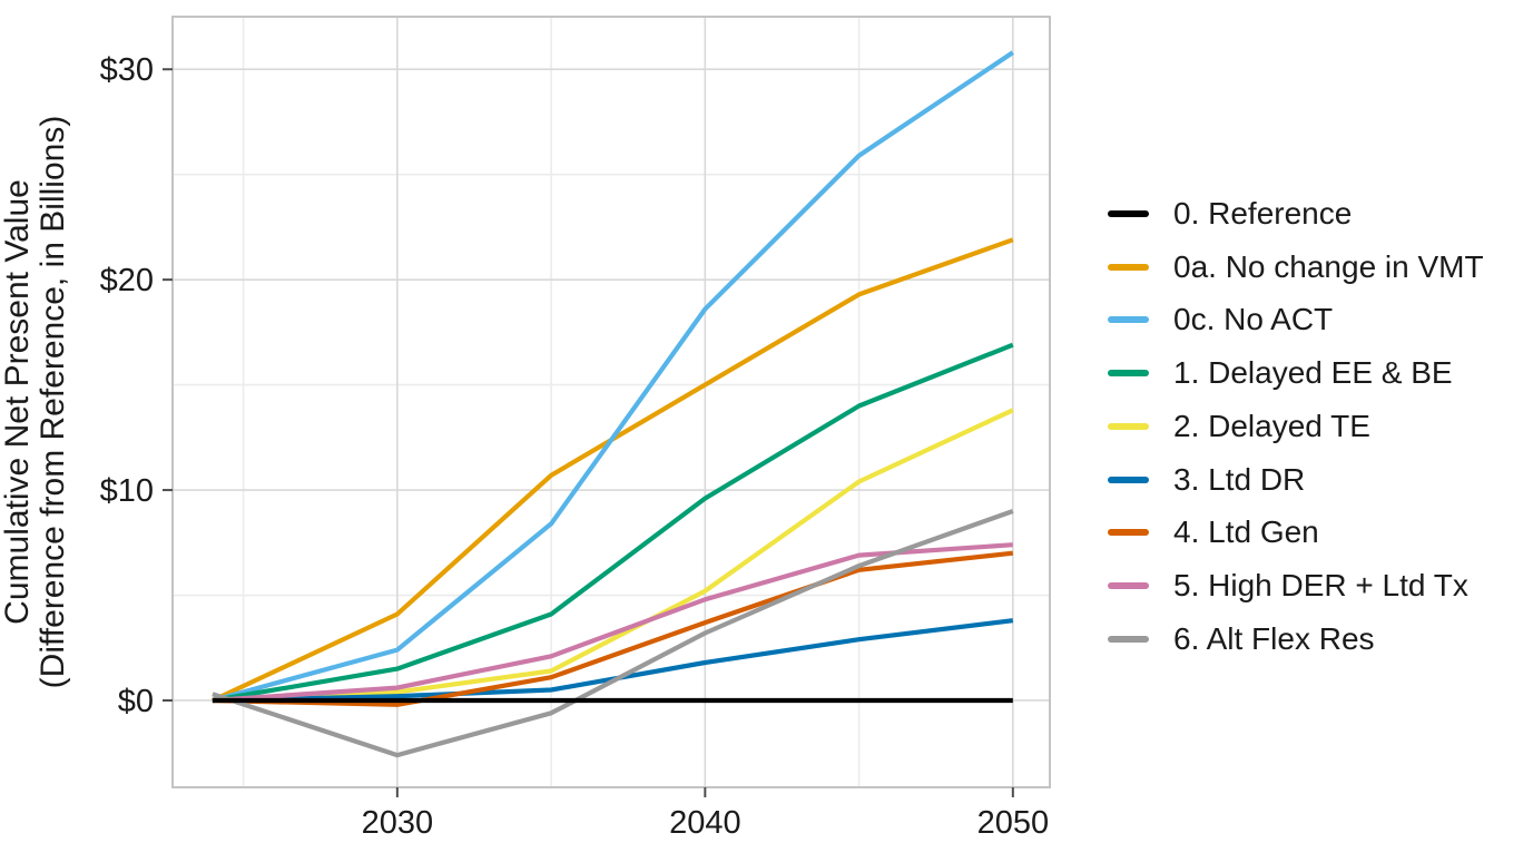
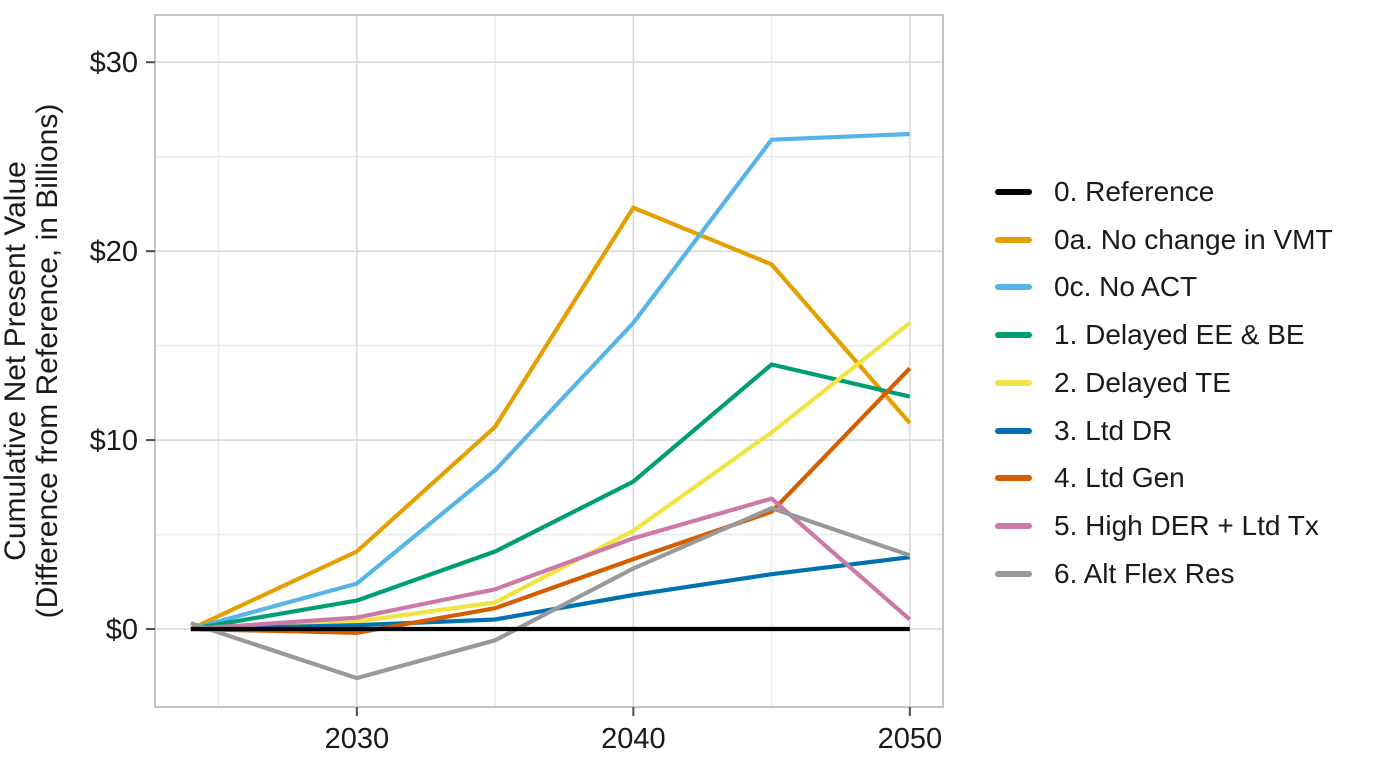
0a. No change in VMT/2040: $15.0 -> $22.3
0c. No ACT/2040: $18.6 -> $16.2
1. Delayed EE & BE/2040: $9.6 -> $7.8
0a. No change in VMT/2050: $21.9 -> $10.9
0c. No ACT/2050: $30.8 -> $26.2
1. Delayed EE & BE/2050: $16.9 -> $12.3
2. Delayed TE/2050: $13.8 -> $16.2
4. Ltd Gen/2050: $7.0 -> $13.8
5. High DER + Ltd Tx/2050: $7.4 -> $0.5
6. Alt Flex Res/2050: $9.0 -> $3.9
